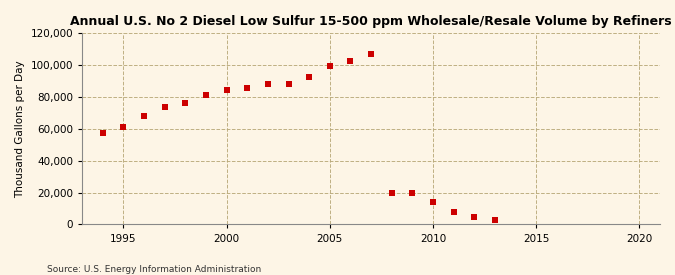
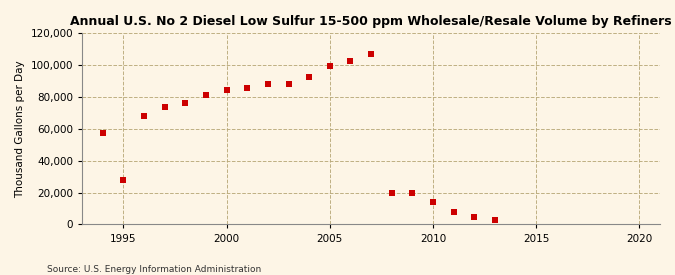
1995: 62,000 -> 28,000
